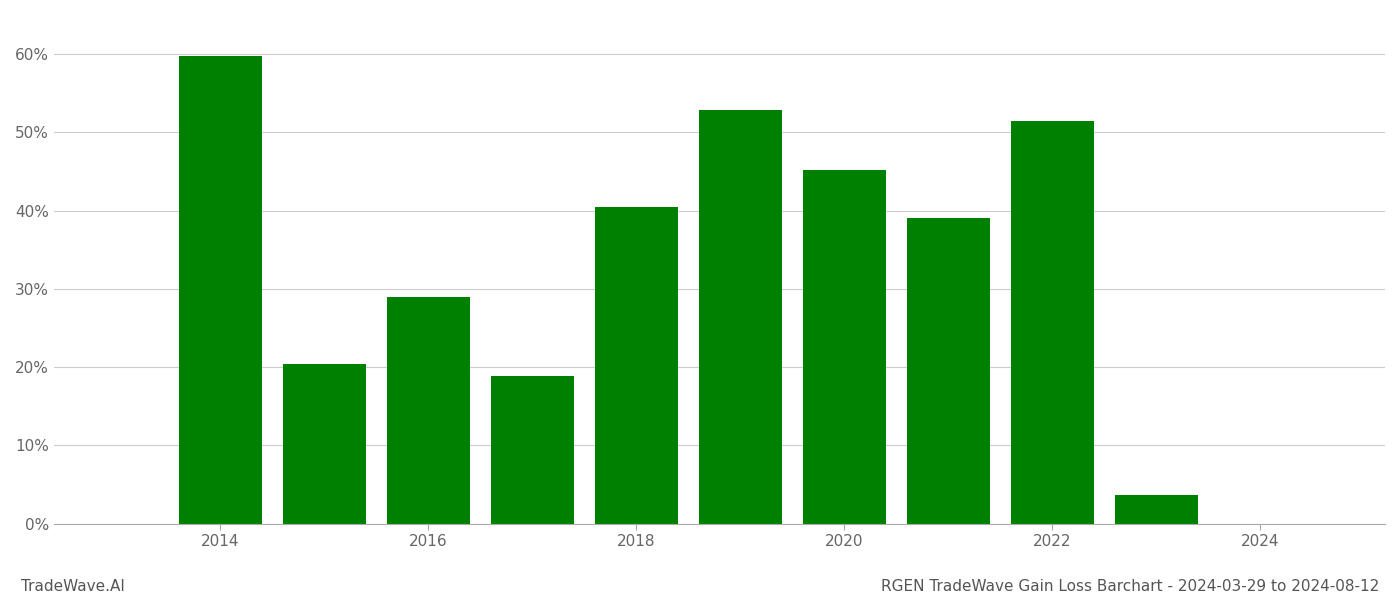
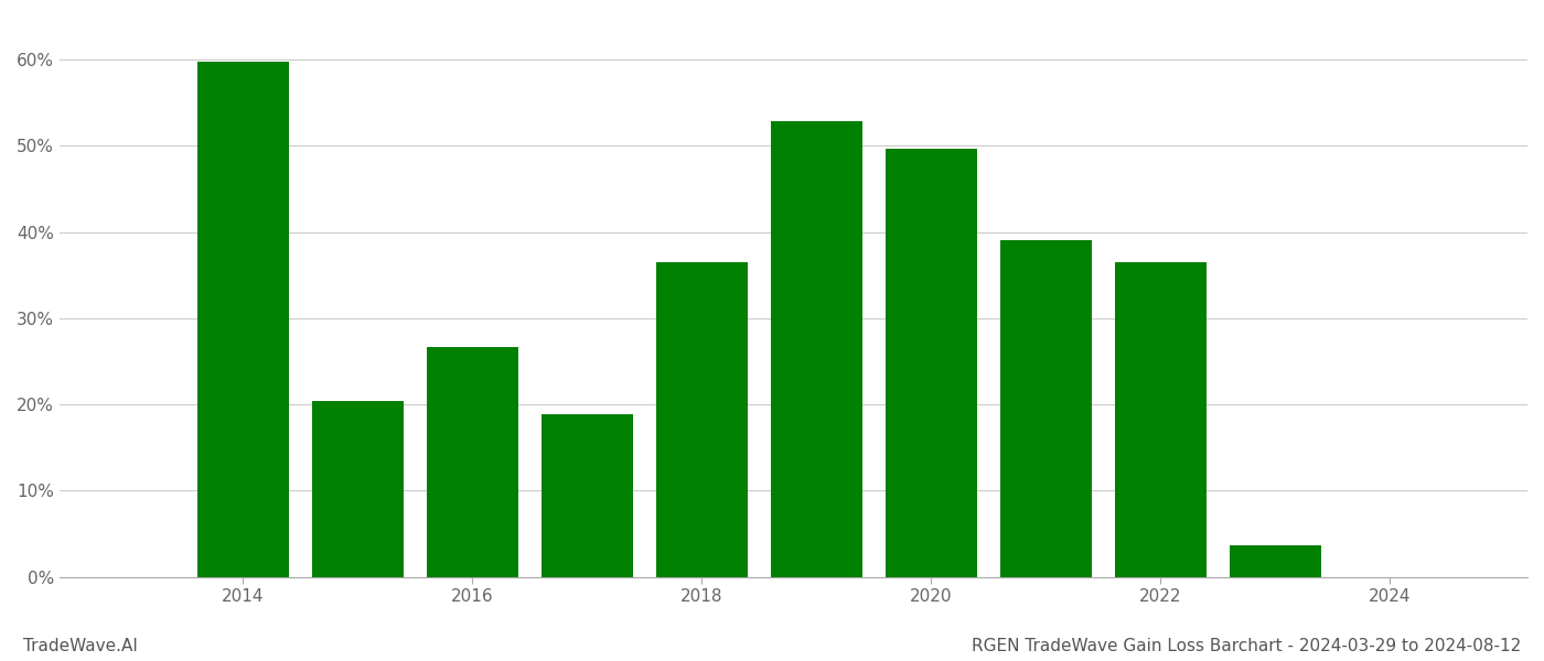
2016: 29.0% -> 26.7%
2018: 40.4% -> 36.5%
2020: 45.2% -> 49.6%
2022: 51.4% -> 36.5%
